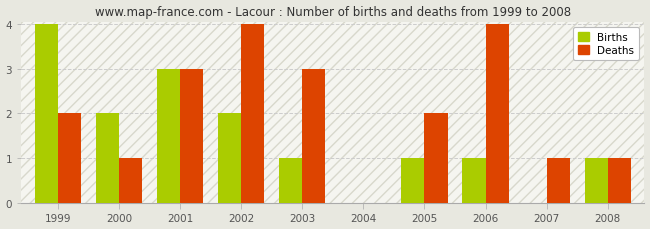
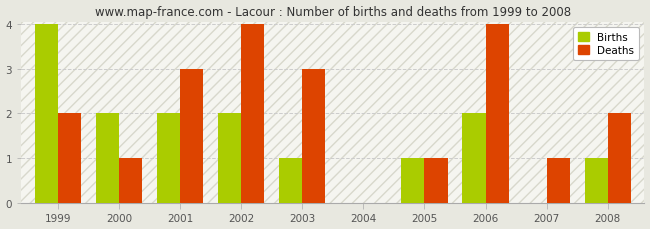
Births/2001: 3 -> 2
Deaths/2005: 2 -> 1
Births/2006: 1 -> 2
Deaths/2008: 1 -> 2
